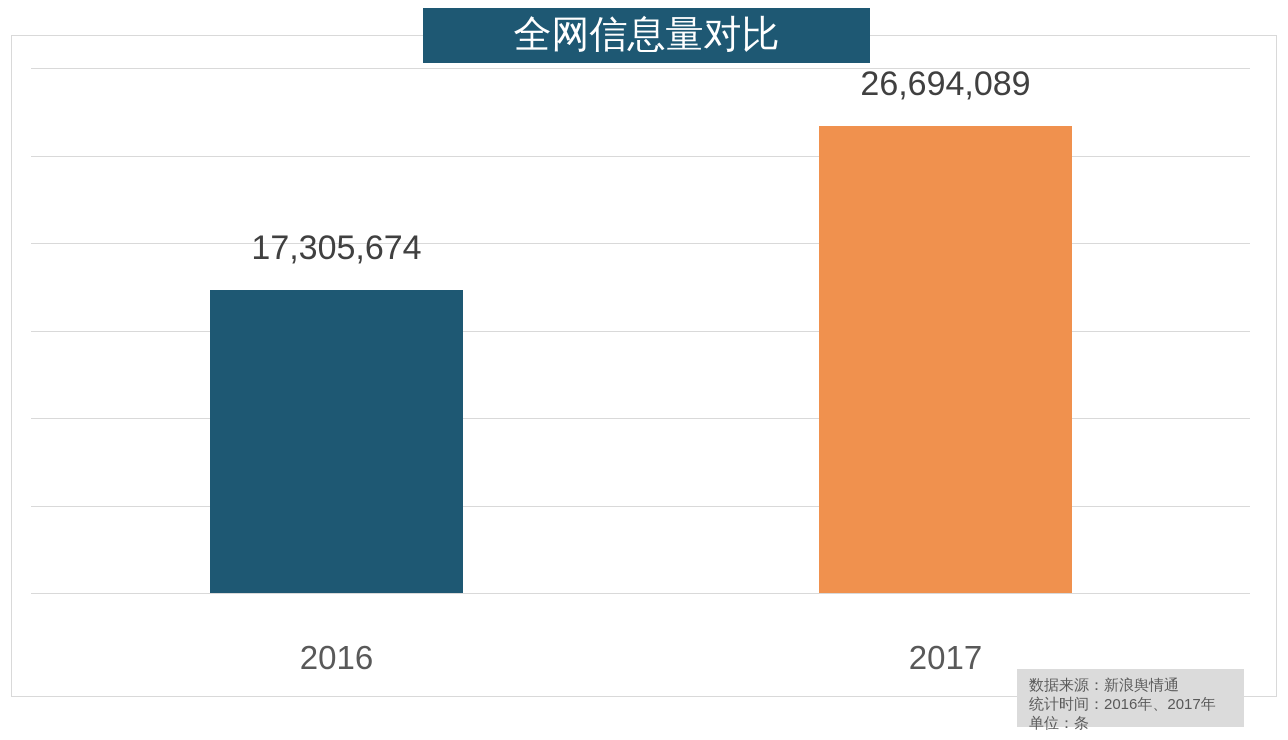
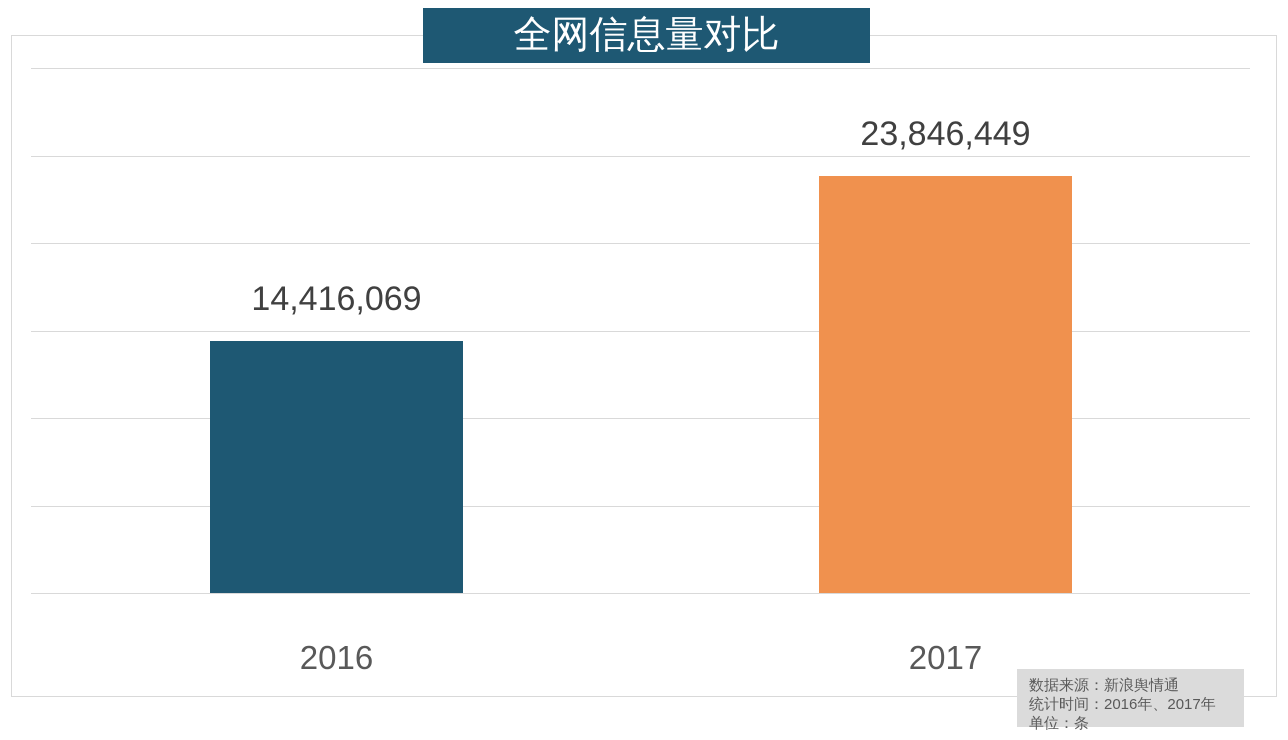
2016: 17,305,674 -> 14,416,069
2017: 26,694,089 -> 23,846,449
